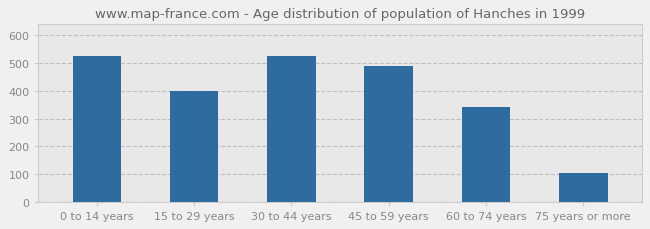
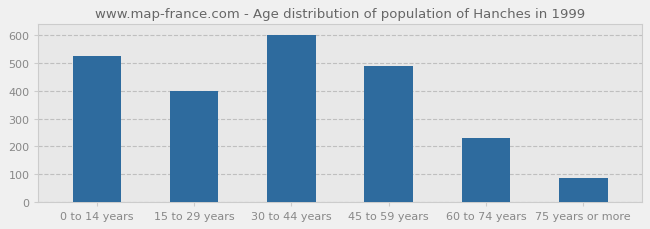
30 to 44 years: 525 -> 600
60 to 74 years: 340 -> 228
75 years or more: 105 -> 85
